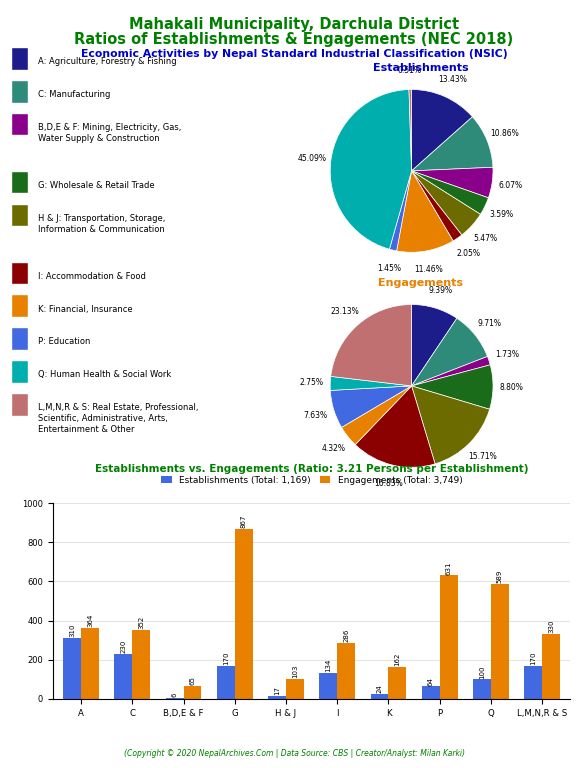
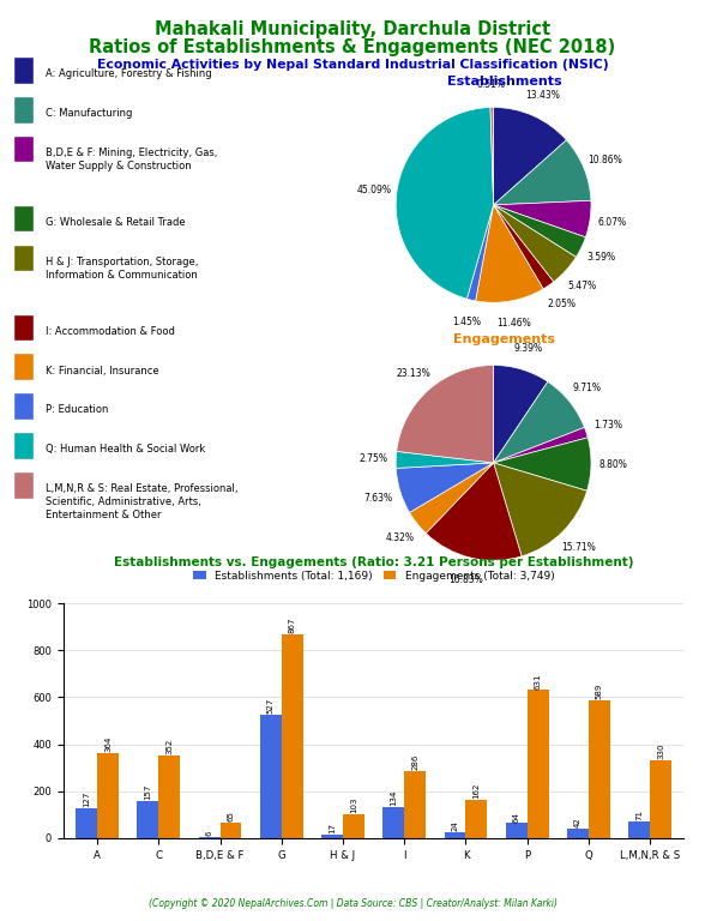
Establishments (Total: 1,169)/A: 310 -> 130
Establishments (Total: 1,169)/C: 230 -> 160
Establishments (Total: 1,169)/G: 170 -> 530
Establishments (Total: 1,169)/Q: 100 -> 40
Establishments (Total: 1,169)/L,M,N,R & S: 170 -> 70
